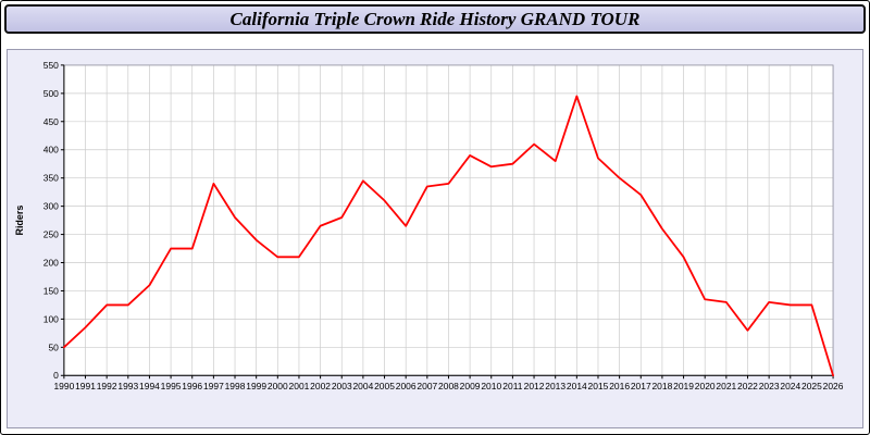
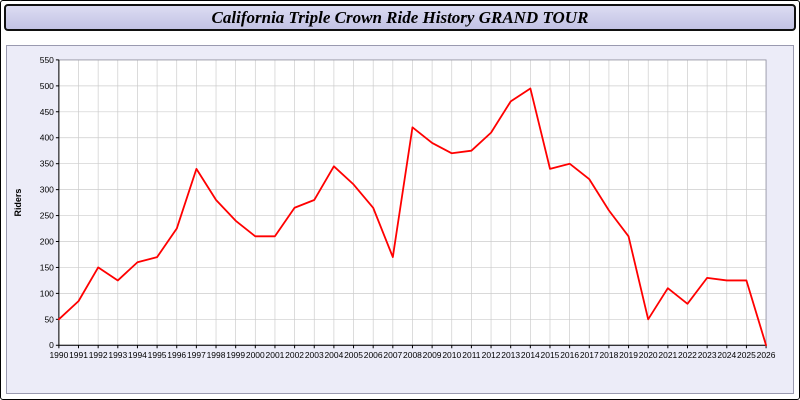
1992: 120 -> 150
1995: 220 -> 170
2007: 340 -> 170
2008: 340 -> 420
2013: 380 -> 470
2015: 380 -> 340
2020: 140 -> 50
2021: 130 -> 110
